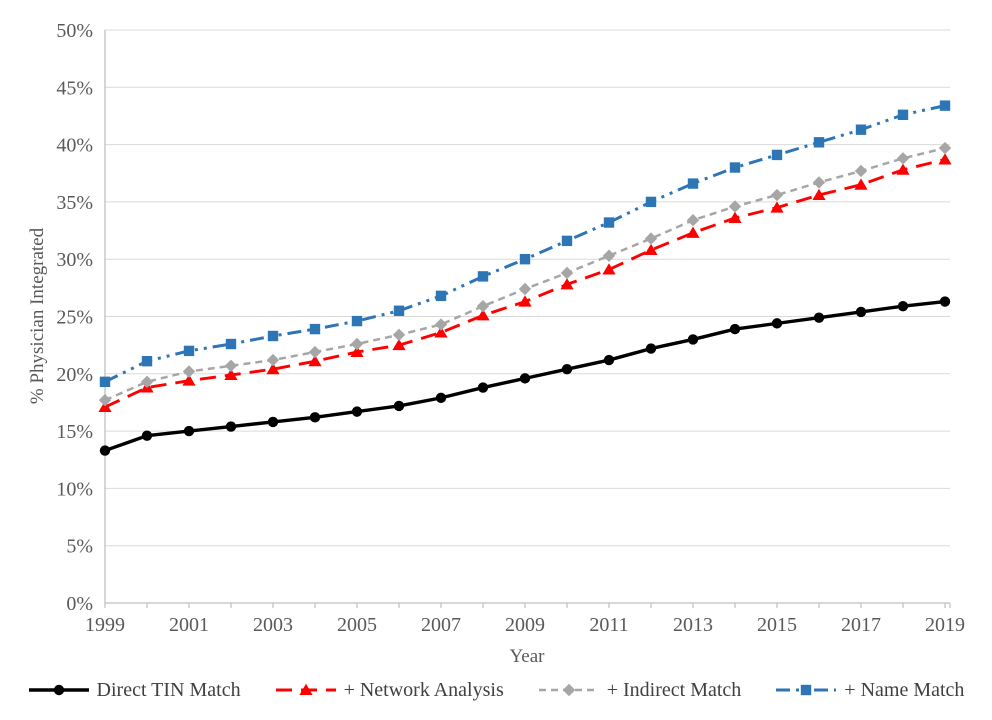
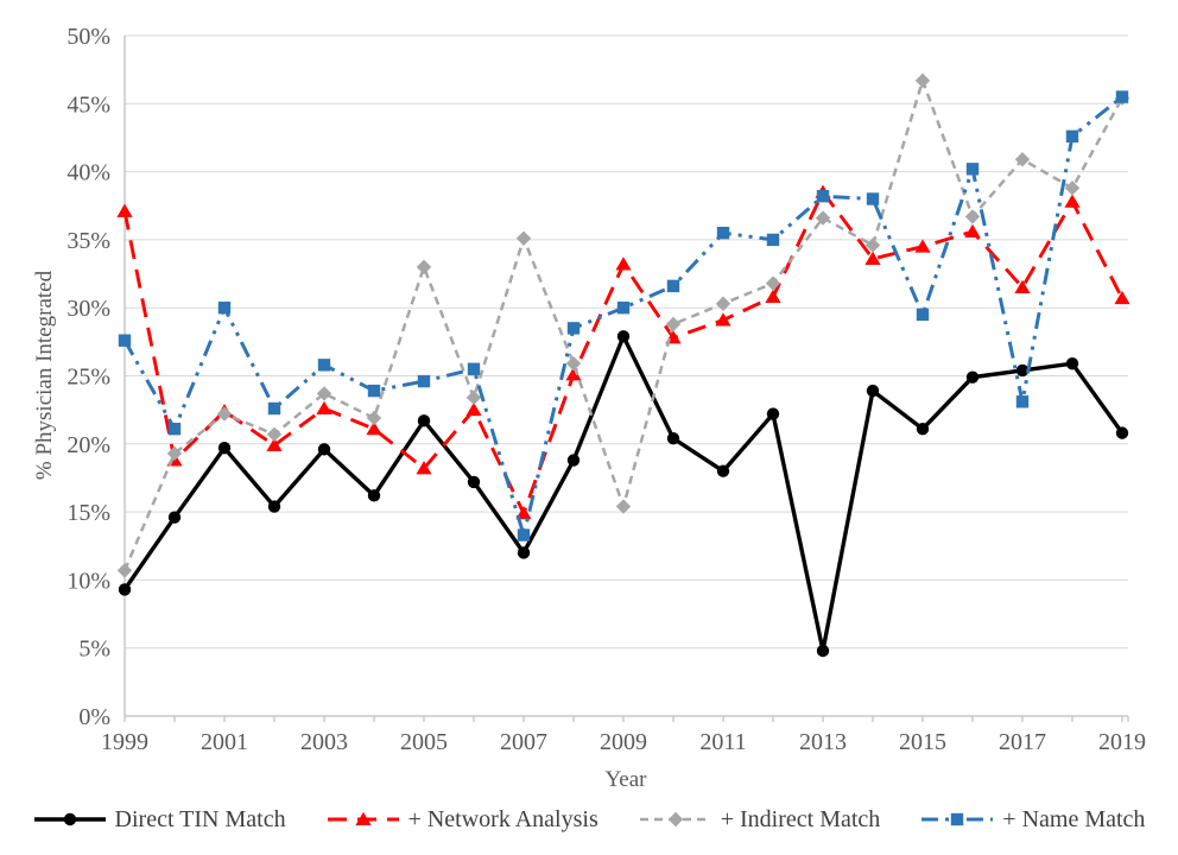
Direct TIN Match/1999: 13.3% -> 9.3%
+ Network Analysis/1999: 17.1% -> 37.1%
+ Indirect Match/1999: 17.7% -> 10.7%
+ Name Match/1999: 19.3% -> 27.6%
Direct TIN Match/2001: 15.0% -> 19.7%
+ Network Analysis/2001: 19.4% -> 22.4%
+ Indirect Match/2001: 20.2% -> 22.2%
+ Name Match/2001: 22.0% -> 30.0%
Direct TIN Match/2003: 15.8% -> 19.6%
+ Network Analysis/2003: 20.4% -> 22.6%
+ Indirect Match/2003: 21.2% -> 23.7%
+ Name Match/2003: 23.3% -> 25.8%
Direct TIN Match/2005: 16.7% -> 21.7%
+ Network Analysis/2005: 21.9% -> 18.2%
+ Indirect Match/2005: 22.6% -> 33.0%
Direct TIN Match/2007: 17.9% -> 12.0%
+ Network Analysis/2007: 23.6% -> 14.9%
+ Indirect Match/2007: 24.3% -> 35.1%
+ Name Match/2007: 26.8% -> 13.3%
Direct TIN Match/2009: 19.6% -> 27.9%
+ Network Analysis/2009: 26.3% -> 33.2%
+ Indirect Match/2009: 27.4% -> 15.4%
Direct TIN Match/2011: 21.2% -> 18.0%
+ Name Match/2011: 33.2% -> 35.5%
Direct TIN Match/2013: 23.0% -> 4.8%
+ Network Analysis/2013: 32.3% -> 38.5%
+ Indirect Match/2013: 33.4% -> 36.6%
+ Name Match/2013: 36.6% -> 38.2%
Direct TIN Match/2015: 24.4% -> 21.1%
+ Indirect Match/2015: 35.6% -> 46.7%
+ Name Match/2015: 39.1% -> 29.5%
+ Network Analysis/2017: 36.5% -> 31.5%
+ Indirect Match/2017: 37.7% -> 40.9%
+ Name Match/2017: 41.3% -> 23.1%
Direct TIN Match/2019: 26.3% -> 20.8%
+ Network Analysis/2019: 38.7% -> 30.7%
+ Indirect Match/2019: 39.7% -> 45.4%
+ Name Match/2019: 43.4% -> 45.5%
